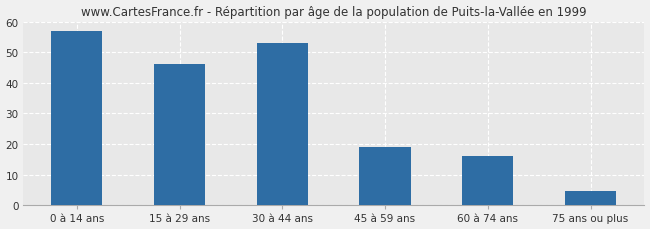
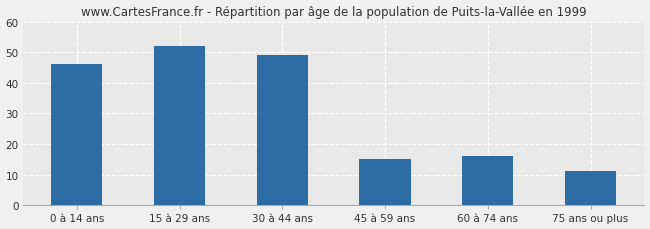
0 à 14 ans: 57.0 -> 46.0
15 à 29 ans: 46.0 -> 52.0
30 à 44 ans: 53.0 -> 49.0
45 à 59 ans: 19.0 -> 15.0
75 ans ou plus: 4.5 -> 11.0
